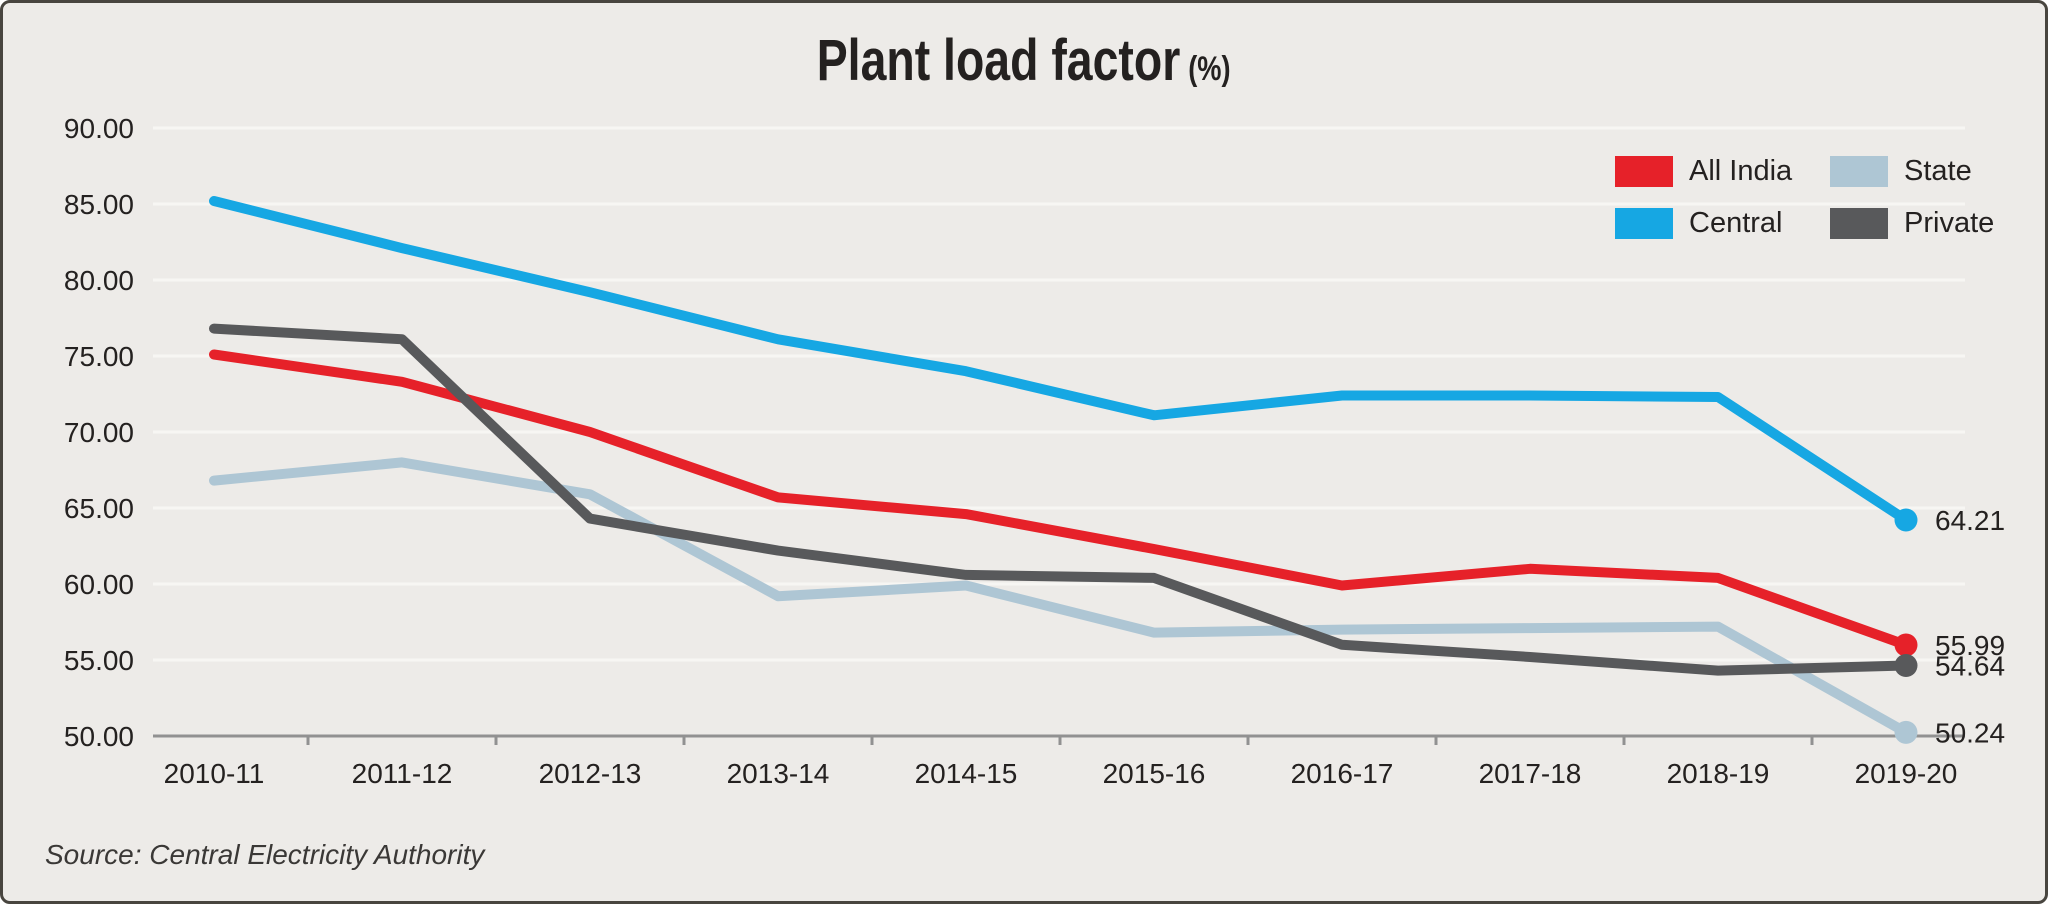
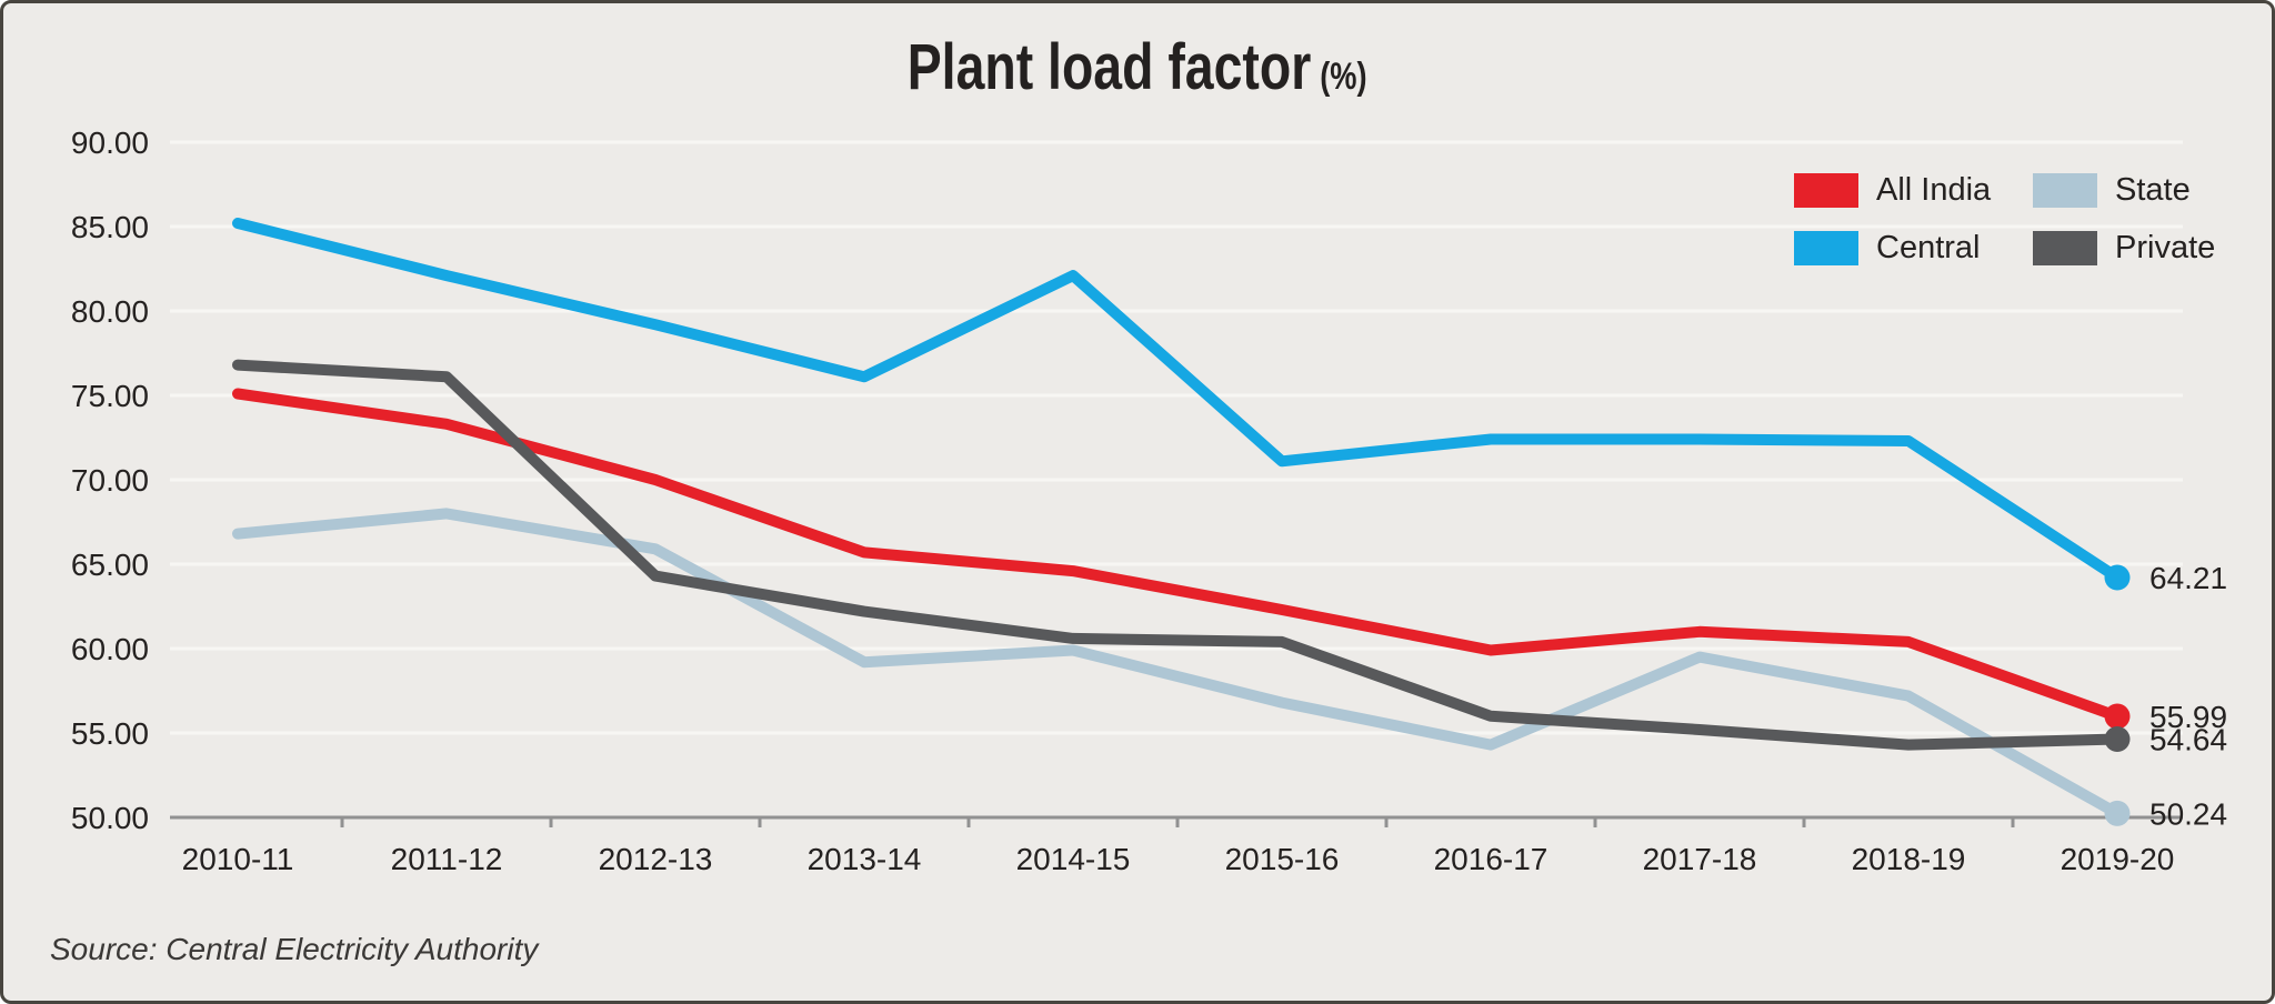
Central/2014-15: 74.0 -> 82.1
State/2016-17: 57.0 -> 54.3
State/2017-18: 57.1 -> 59.5
